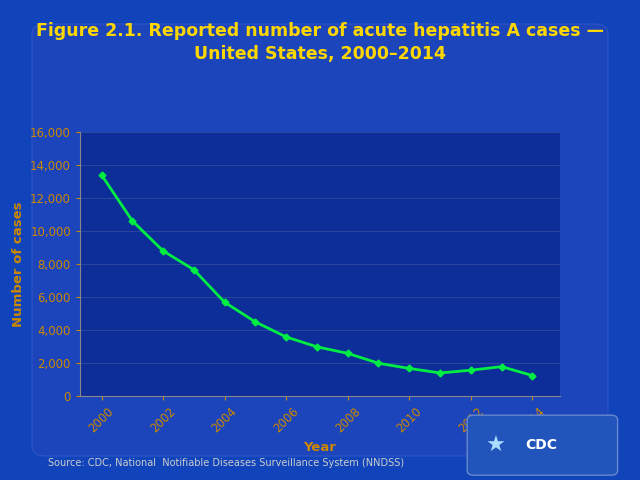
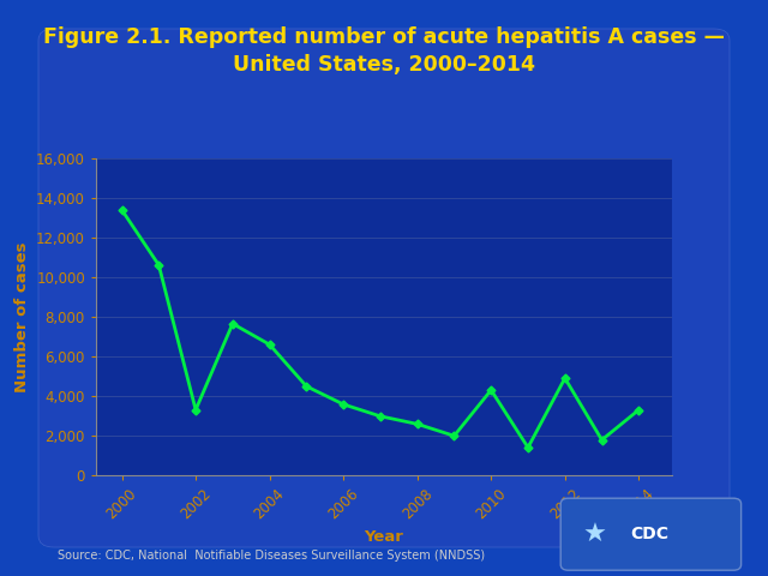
2002: 8,800 -> 3,300
2004: 5,700 -> 6,600
2010: 1,700 -> 4,300
2012: 1,600 -> 4,900
2014: 1,200 -> 3,300
